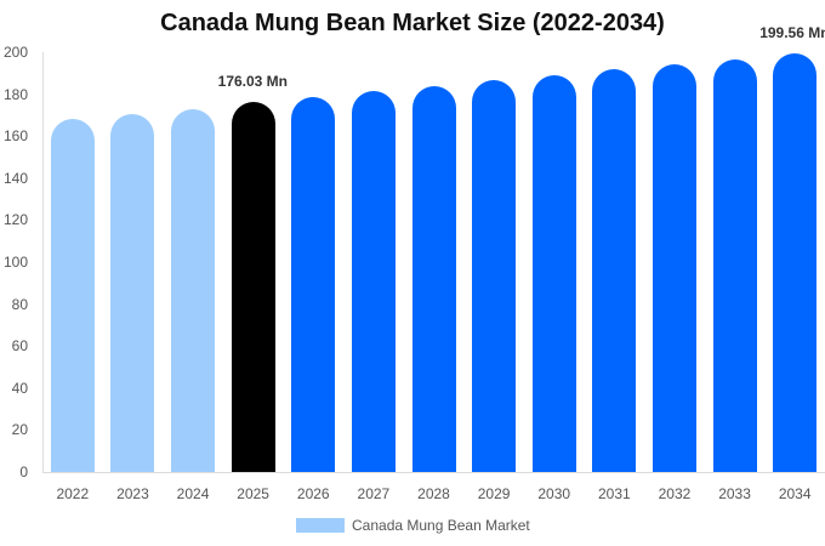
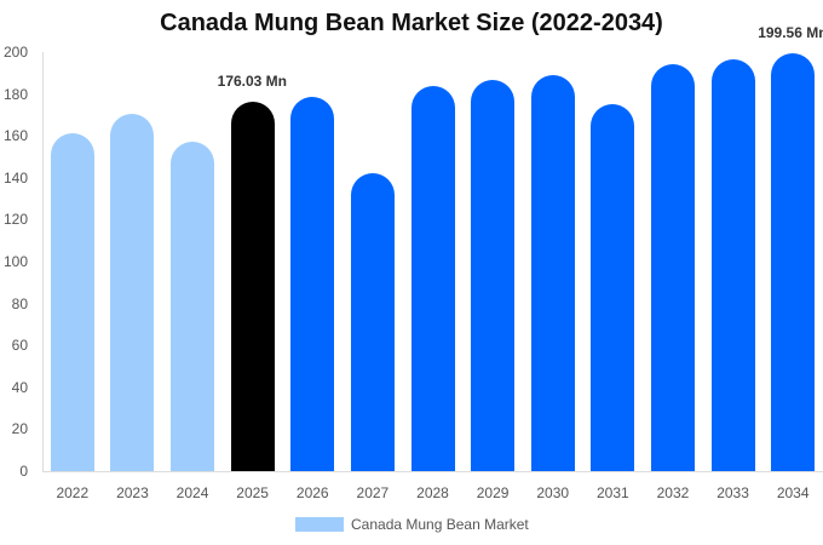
2022: 168 -> 161
2024: 173 -> 157
2027: 182 -> 142
2031: 192 -> 175
